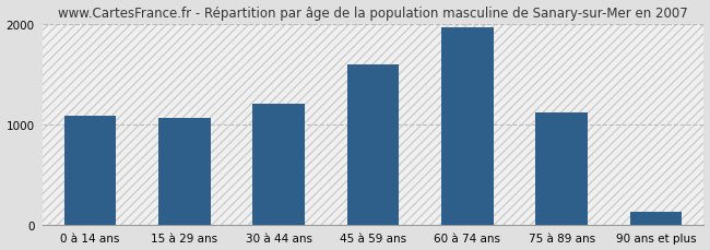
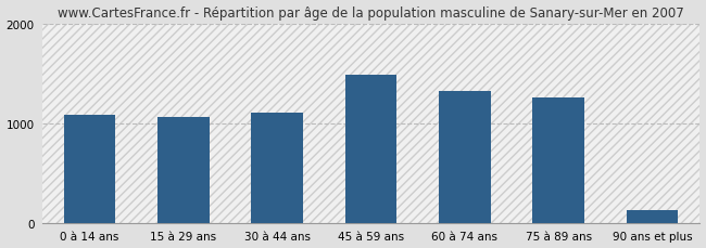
30 à 44 ans: 1200 -> 1100
45 à 59 ans: 1590 -> 1480
60 à 74 ans: 1960 -> 1320
75 à 89 ans: 1120 -> 1260
